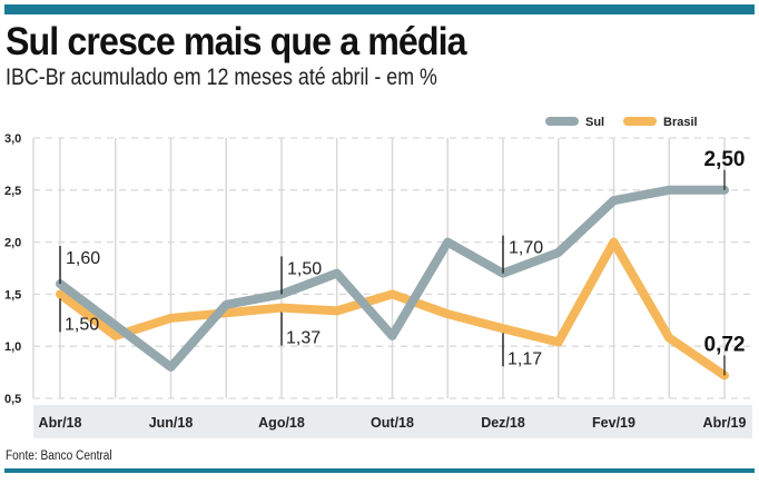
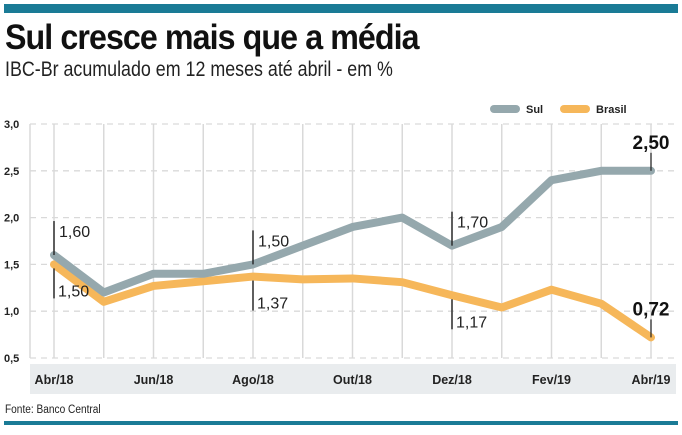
Sul/Jun/18: 0,8 -> 1,4
Sul/Out/18: 1,1 -> 1,9
Brasil/Out/18: 1,5 -> 1,4
Brasil/Fev/19: 2,0 -> 1,2
